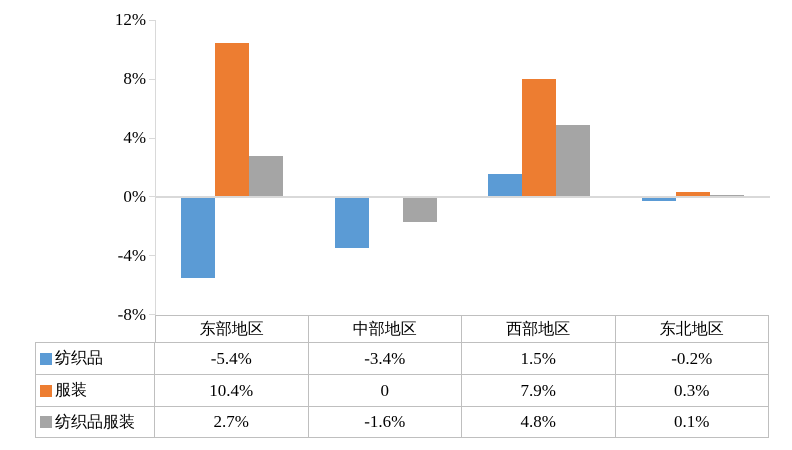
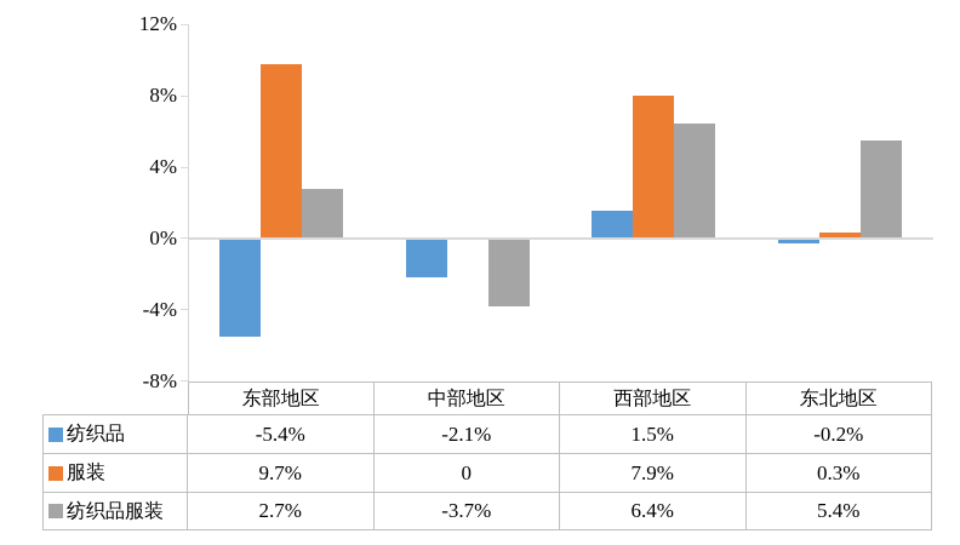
服装/东部地区: 10.4% -> 9.7%
纺织品/中部地区: -3.4% -> -2.1%
纺织品服装/中部地区: -1.6% -> -3.7%
纺织品服装/西部地区: 4.8% -> 6.4%
纺织品服装/东北地区: 0.1% -> 5.4%
